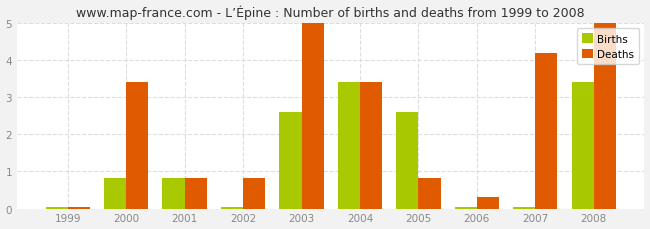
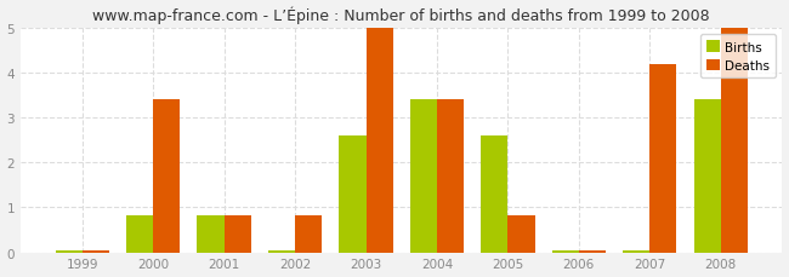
Deaths/2006: 0.30 -> 0.04
